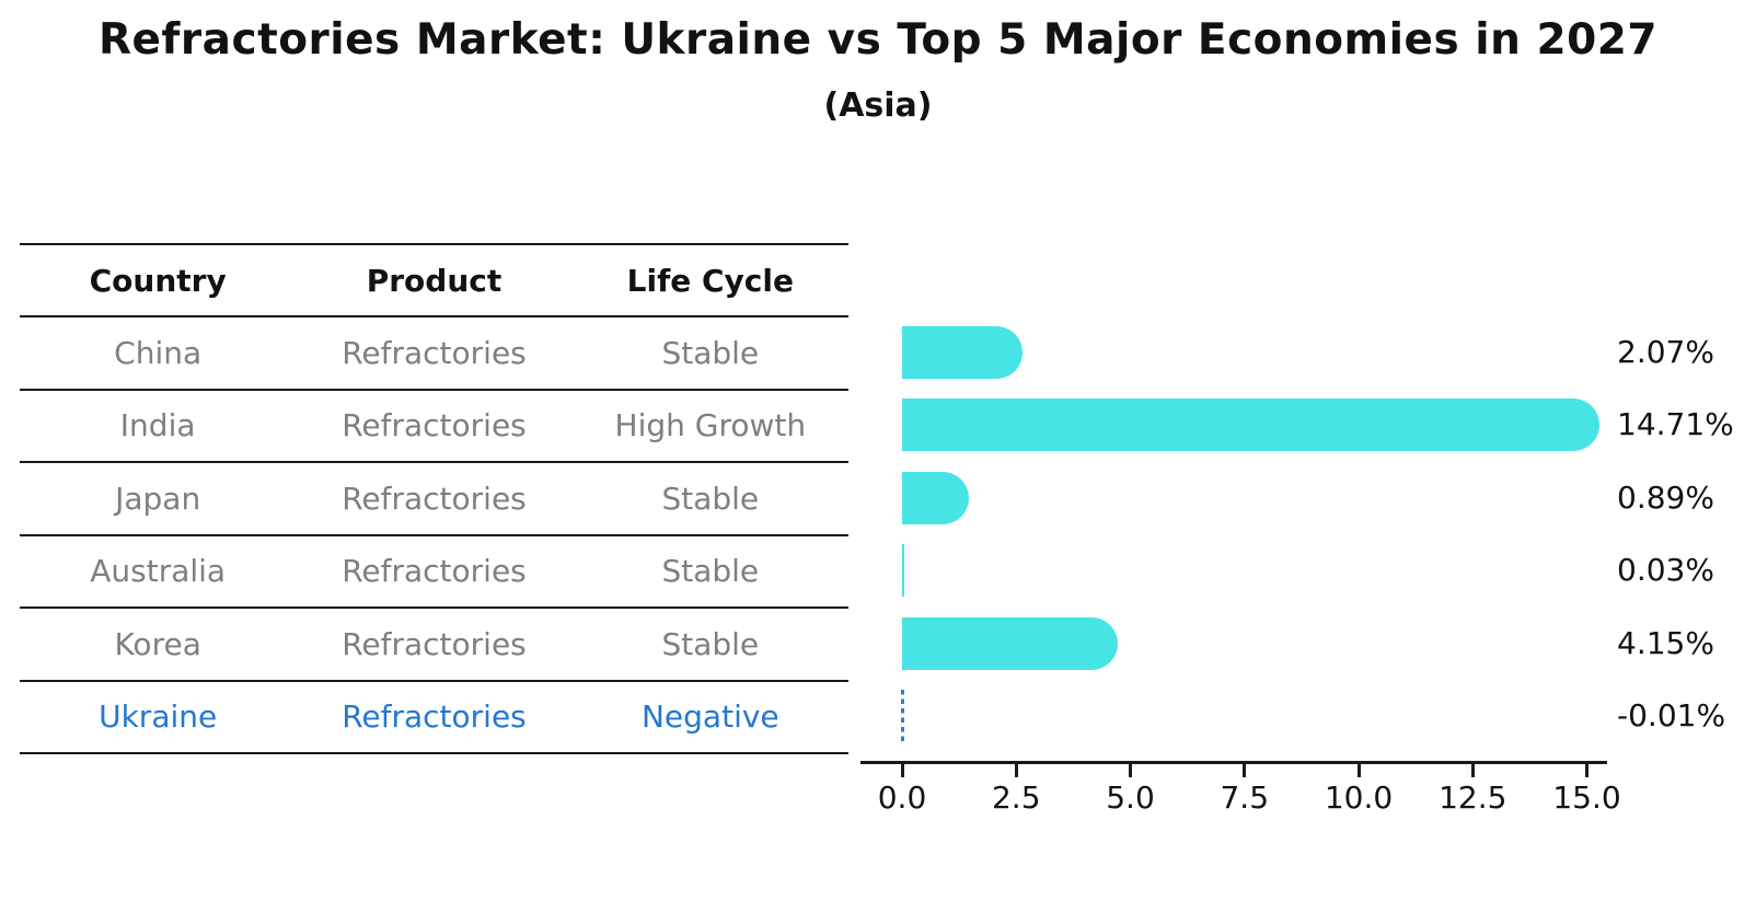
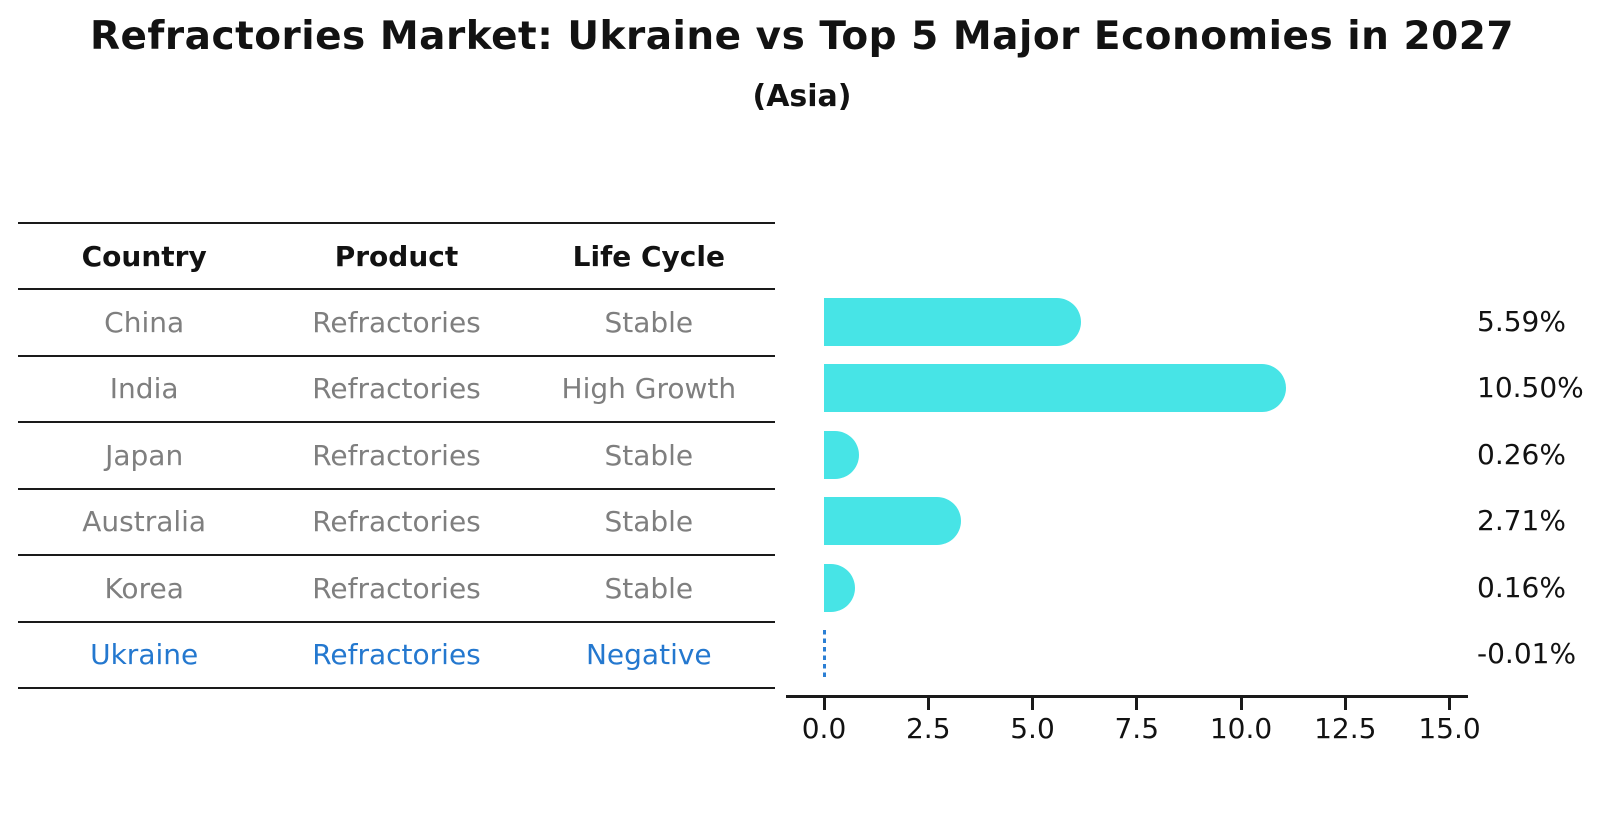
China: 2.07% -> 5.59%
India: 14.71% -> 10.50%
Japan: 0.89% -> 0.26%
Australia: 0.03% -> 2.71%
Korea: 4.15% -> 0.16%
